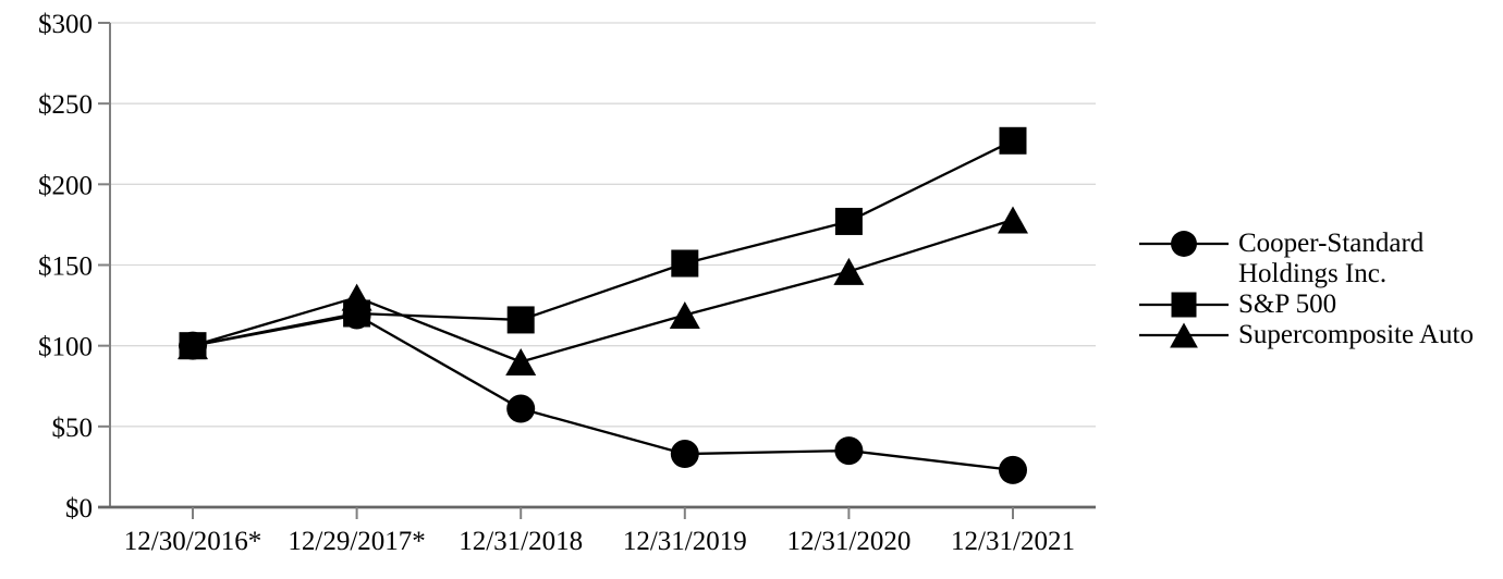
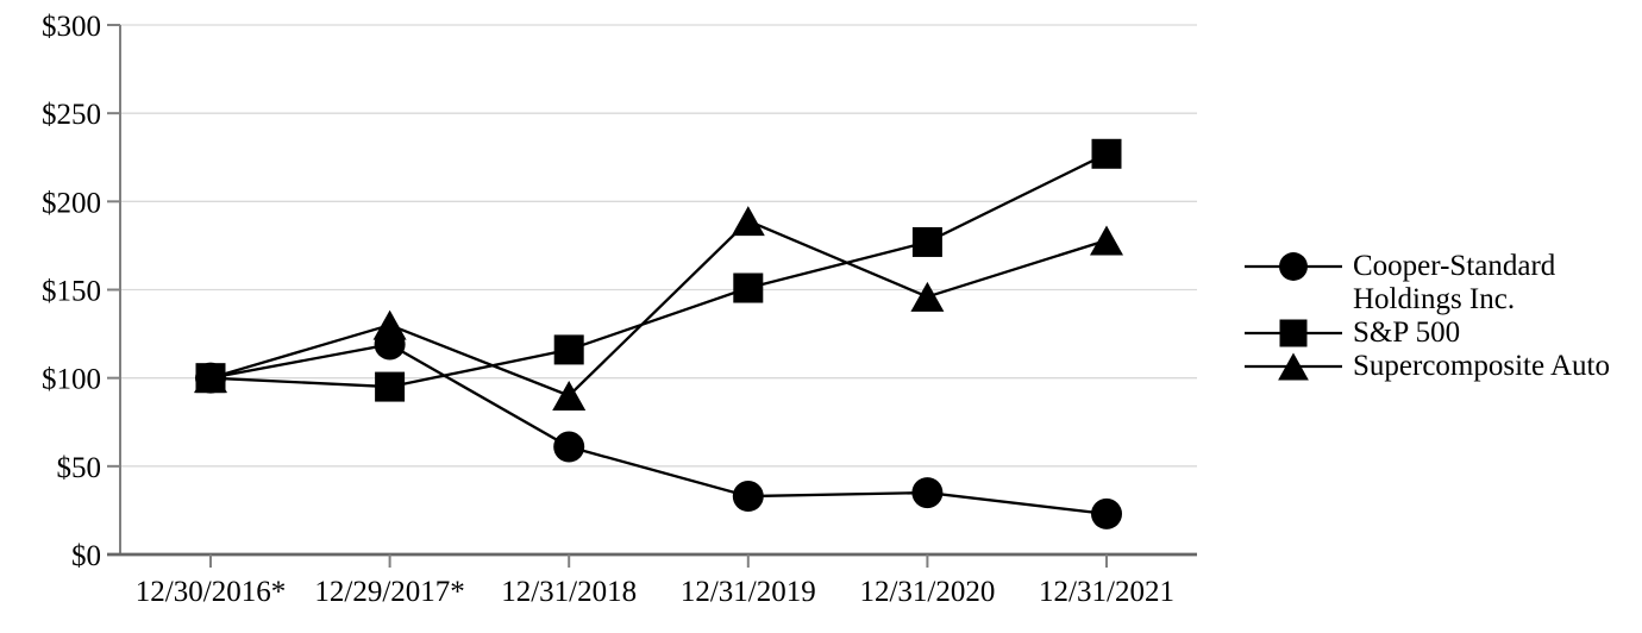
S&P 500/12/29/2017*: $120 -> $95
Supercomposite Auto/12/31/2019: $119 -> $189
